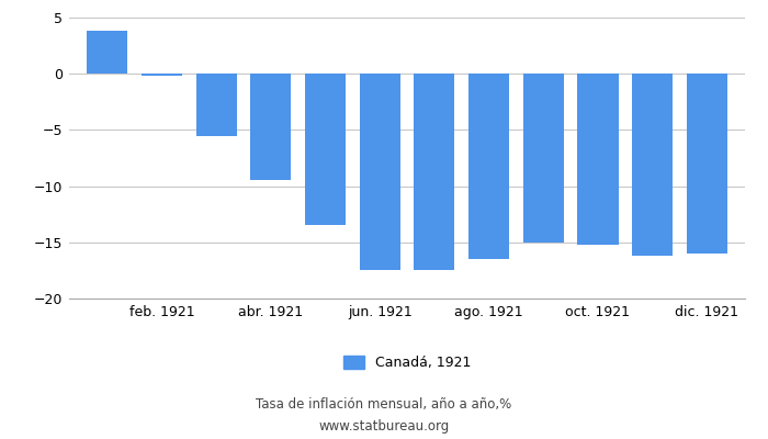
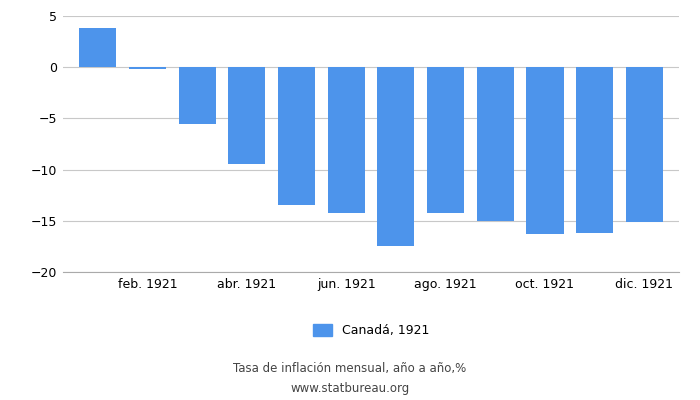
jun. 1921: -17.5 -> -14.2
ago. 1921: -16.5 -> -14.2
oct. 1921: -15.2 -> -16.3
dic. 1921: -16.0 -> -15.1
